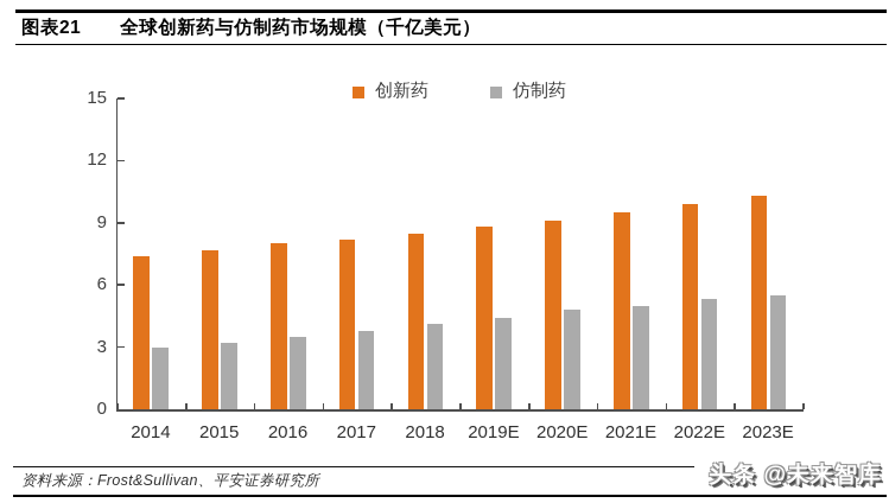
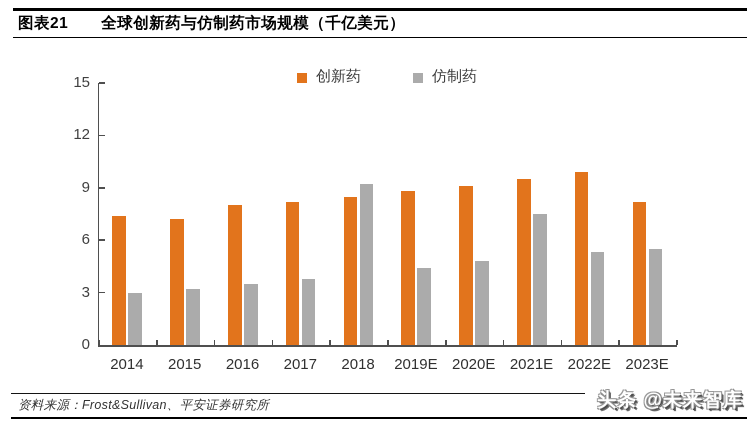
创新药/2015: 7.7 -> 7.2
仿制药/2018: 4.1 -> 9.2
仿制药/2021E: 5.0 -> 7.5
创新药/2023E: 10.3 -> 8.2
